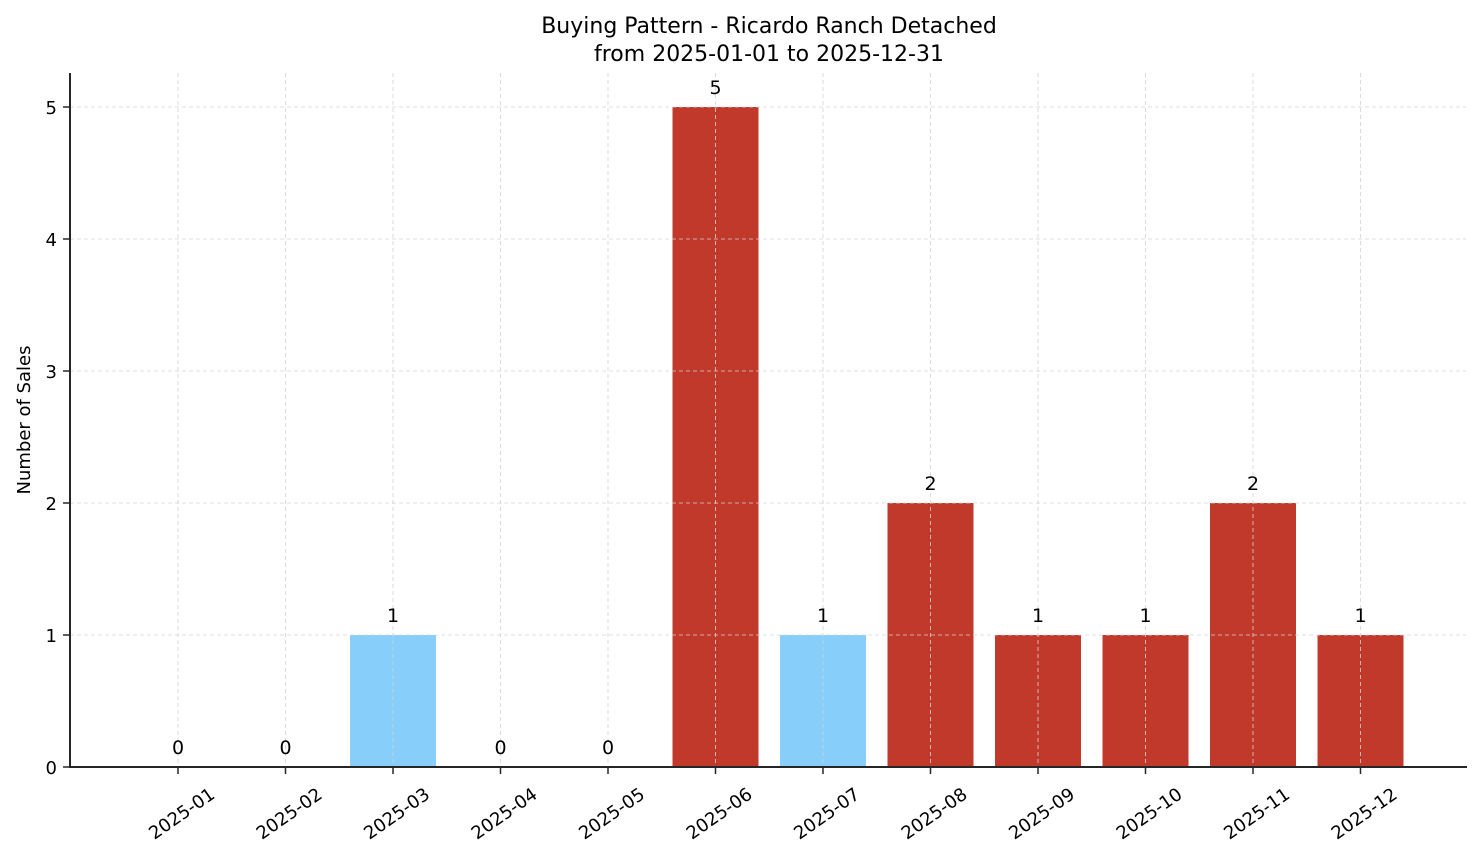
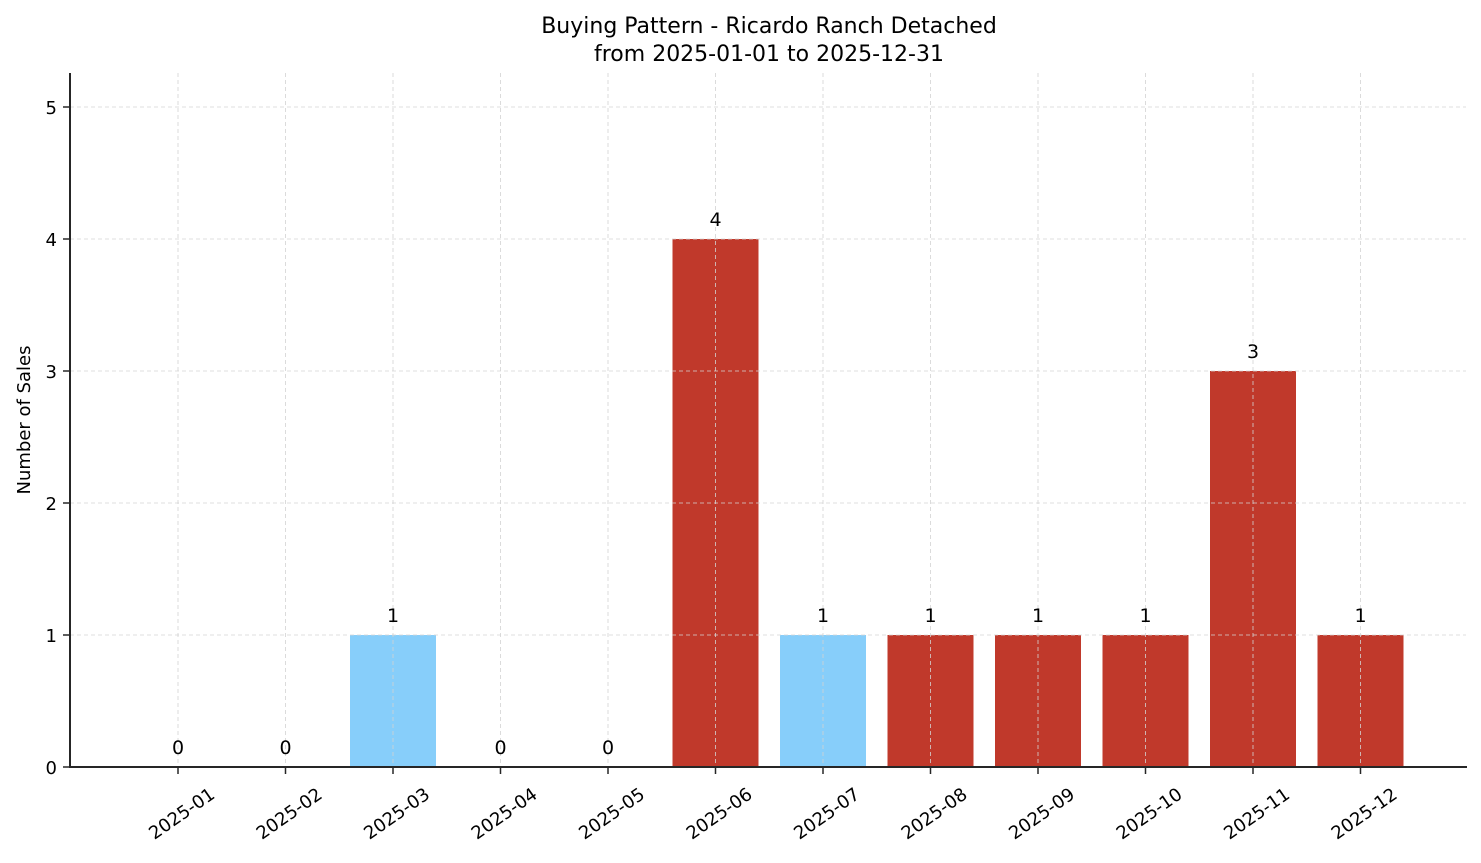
2025-06: 5 -> 4
2025-08: 2 -> 1
2025-11: 2 -> 3
